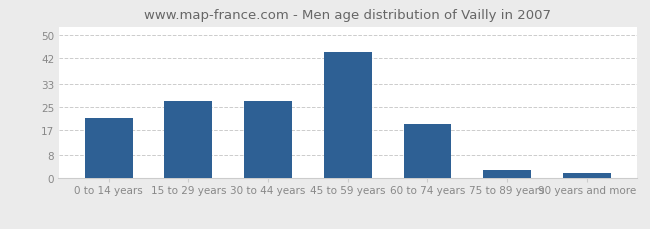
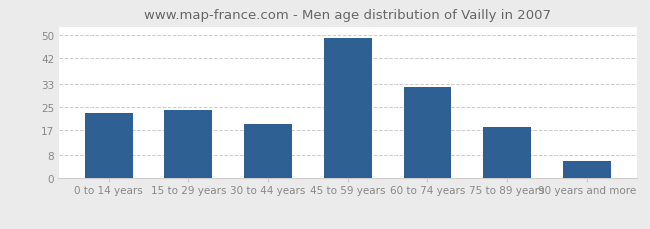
0 to 14 years: 21 -> 23
15 to 29 years: 27 -> 24
30 to 44 years: 27 -> 19
45 to 59 years: 44 -> 49
60 to 74 years: 19 -> 32
75 to 89 years: 3 -> 18
90 years and more: 2 -> 6
